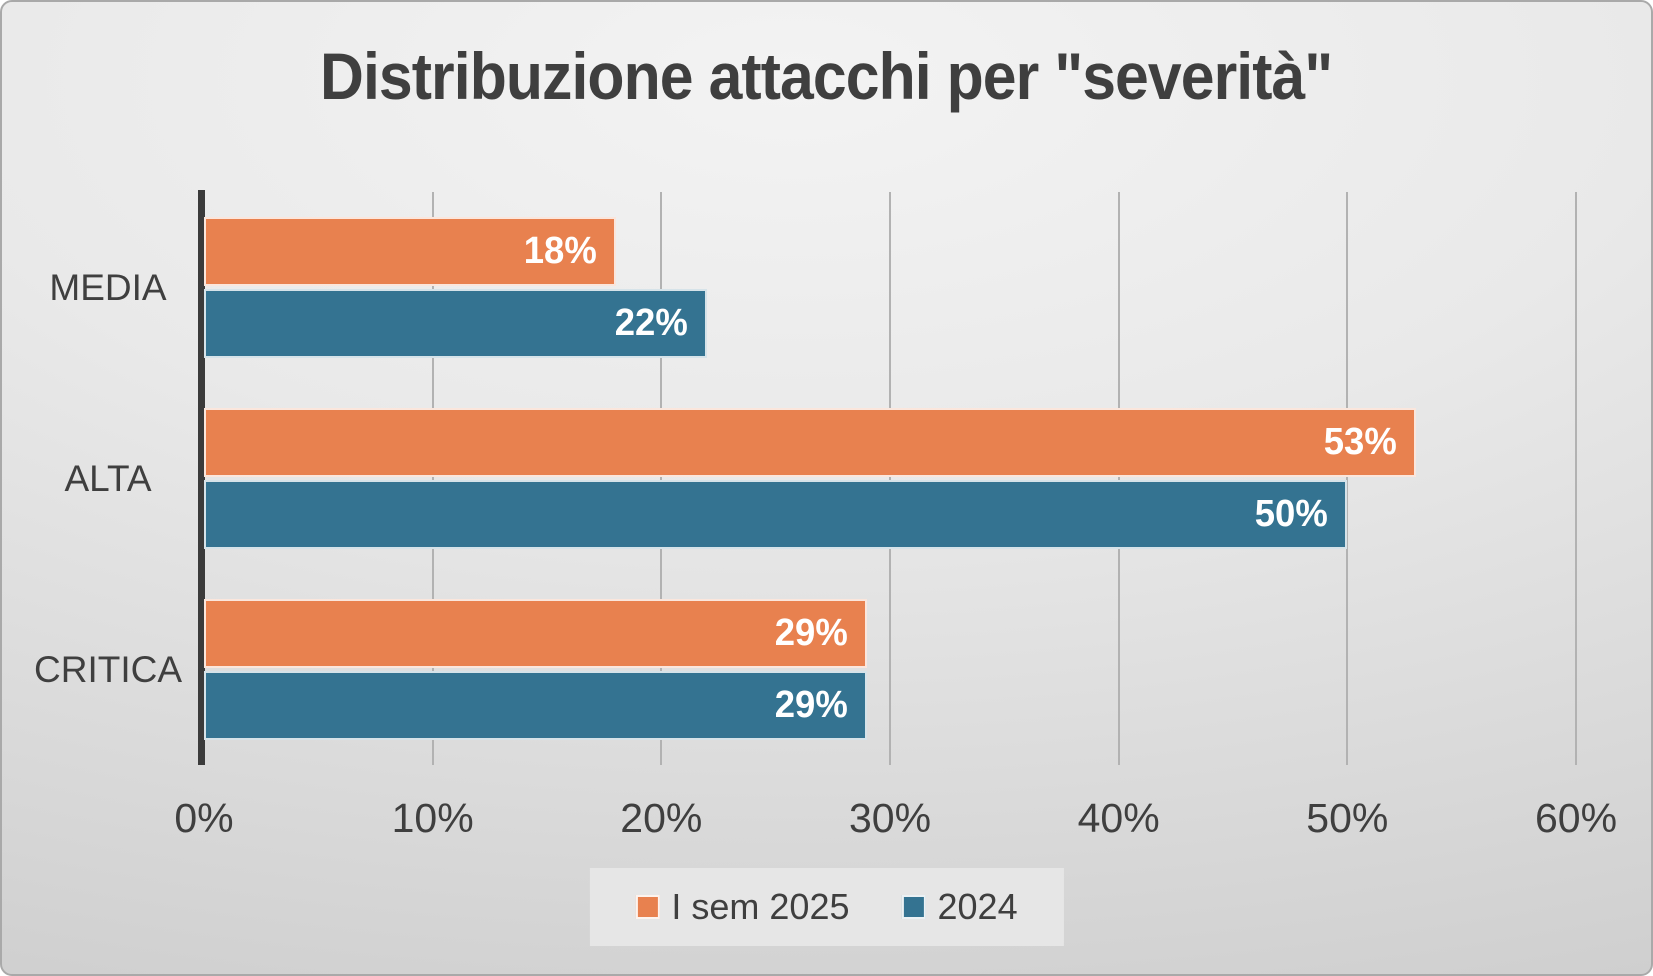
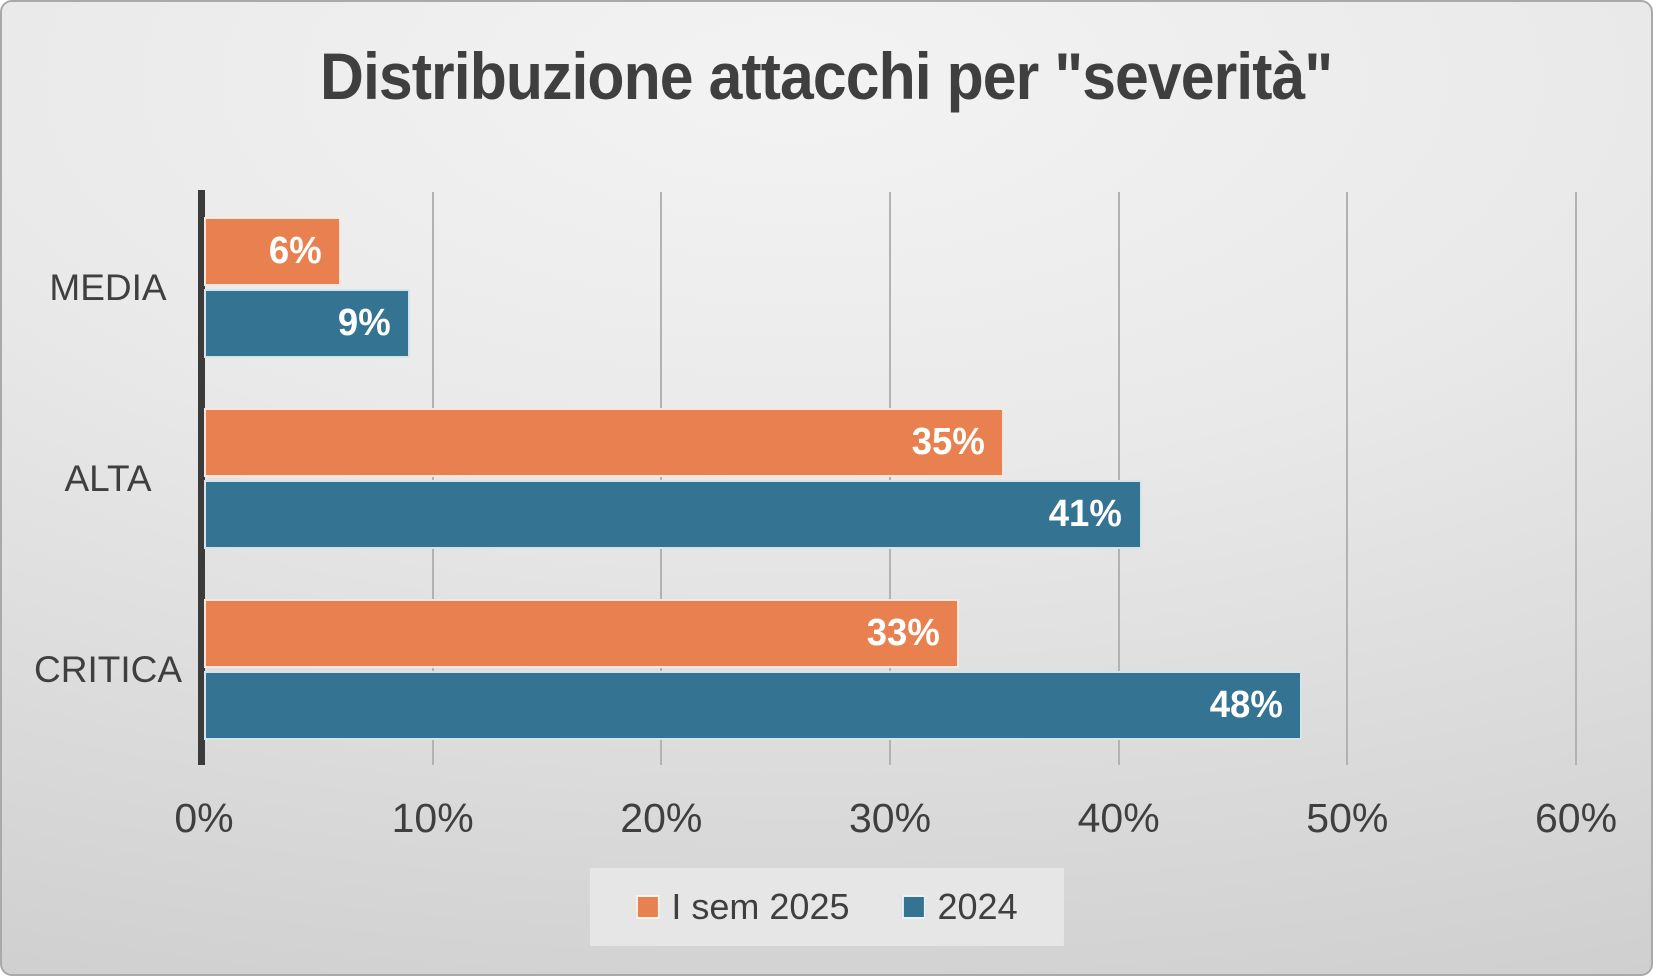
I sem 2025/MEDIA: 18% -> 6%
2024/MEDIA: 22% -> 9%
I sem 2025/ALTA: 53% -> 35%
2024/ALTA: 50% -> 41%
I sem 2025/CRITICA: 29% -> 33%
2024/CRITICA: 29% -> 48%
